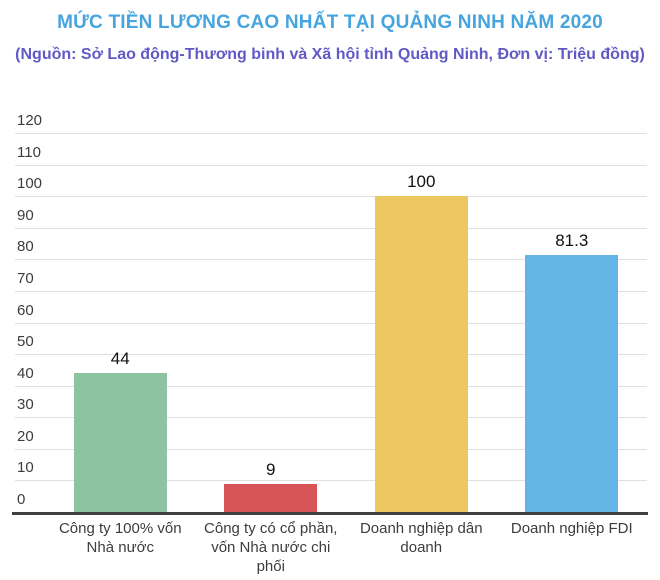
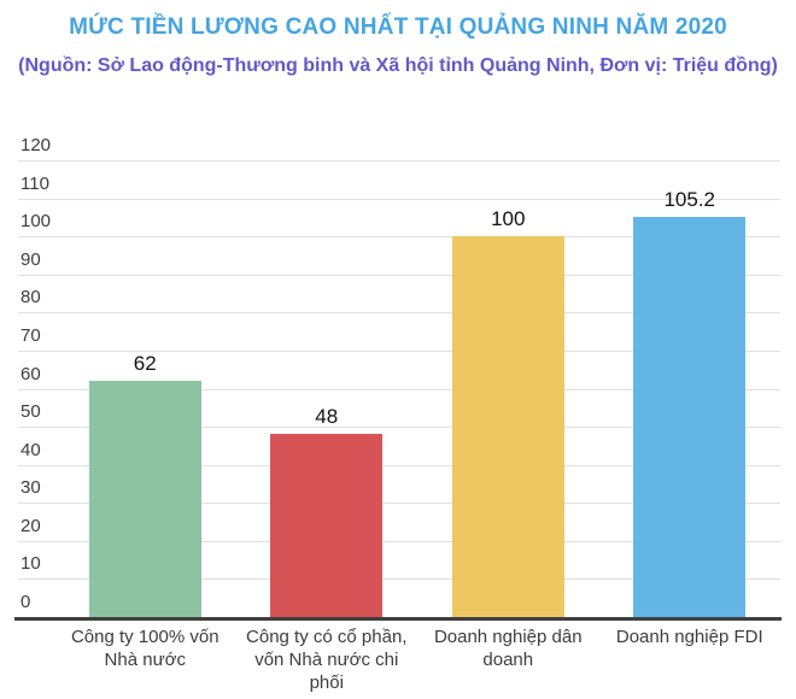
Công ty 100% vốn Nhà nước: 44 -> 62
Công ty có cổ phần, vốn Nhà nước chi phối: 9 -> 48
Doanh nghiệp FDI: 81.3 -> 105.2
